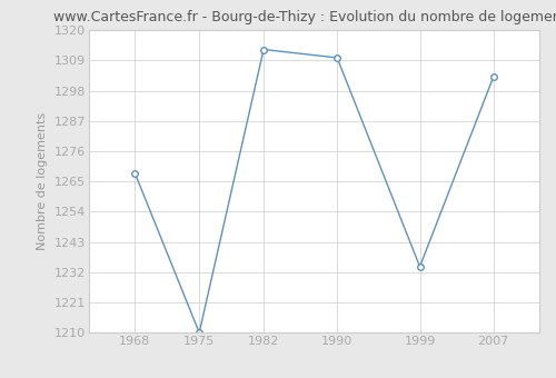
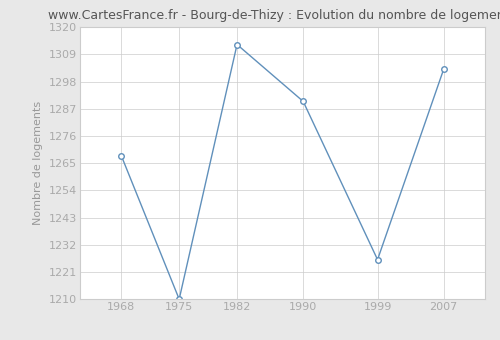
1990: 1310 -> 1290
1999: 1234 -> 1226
